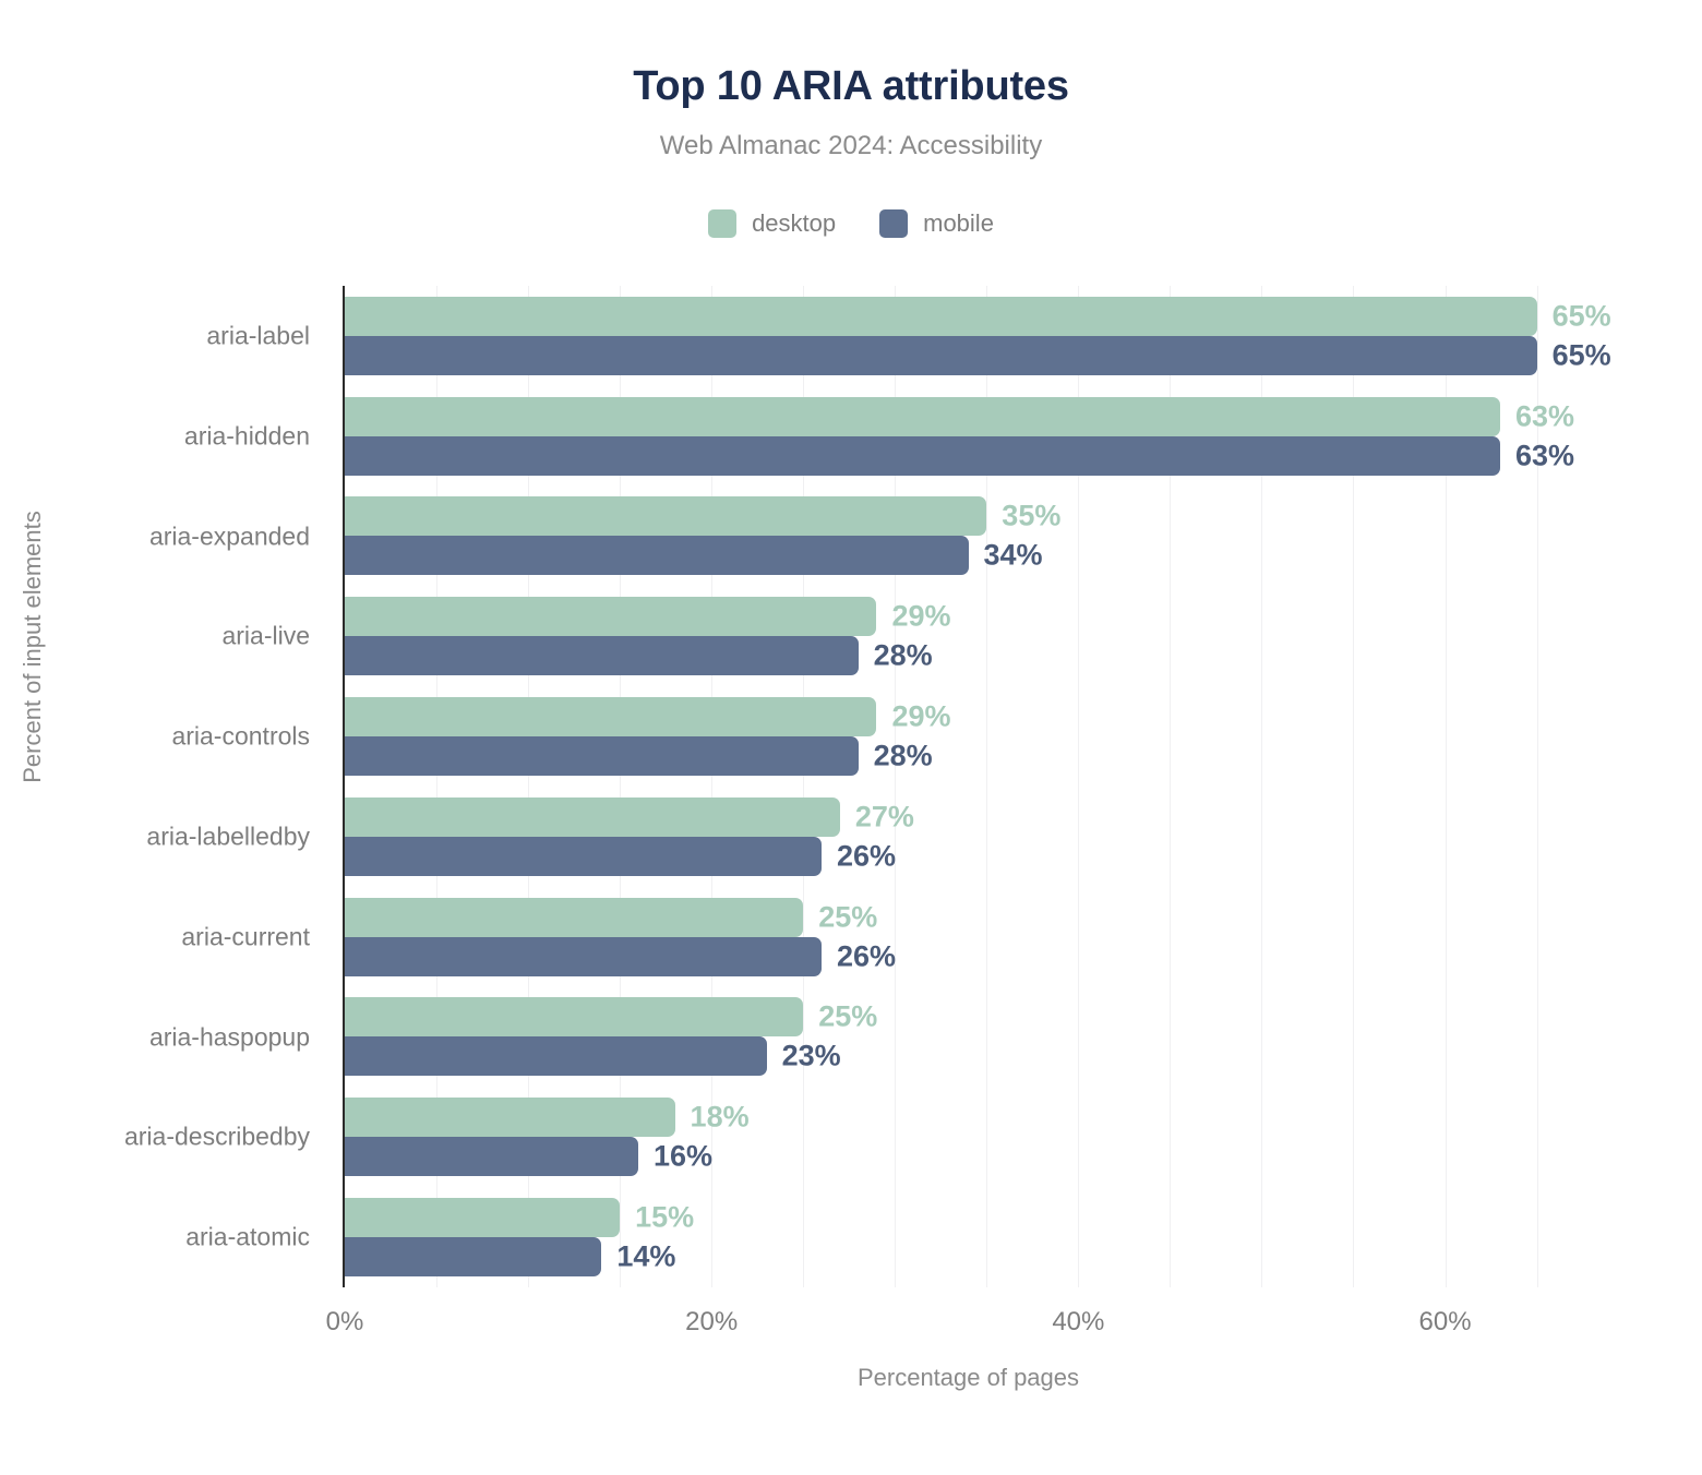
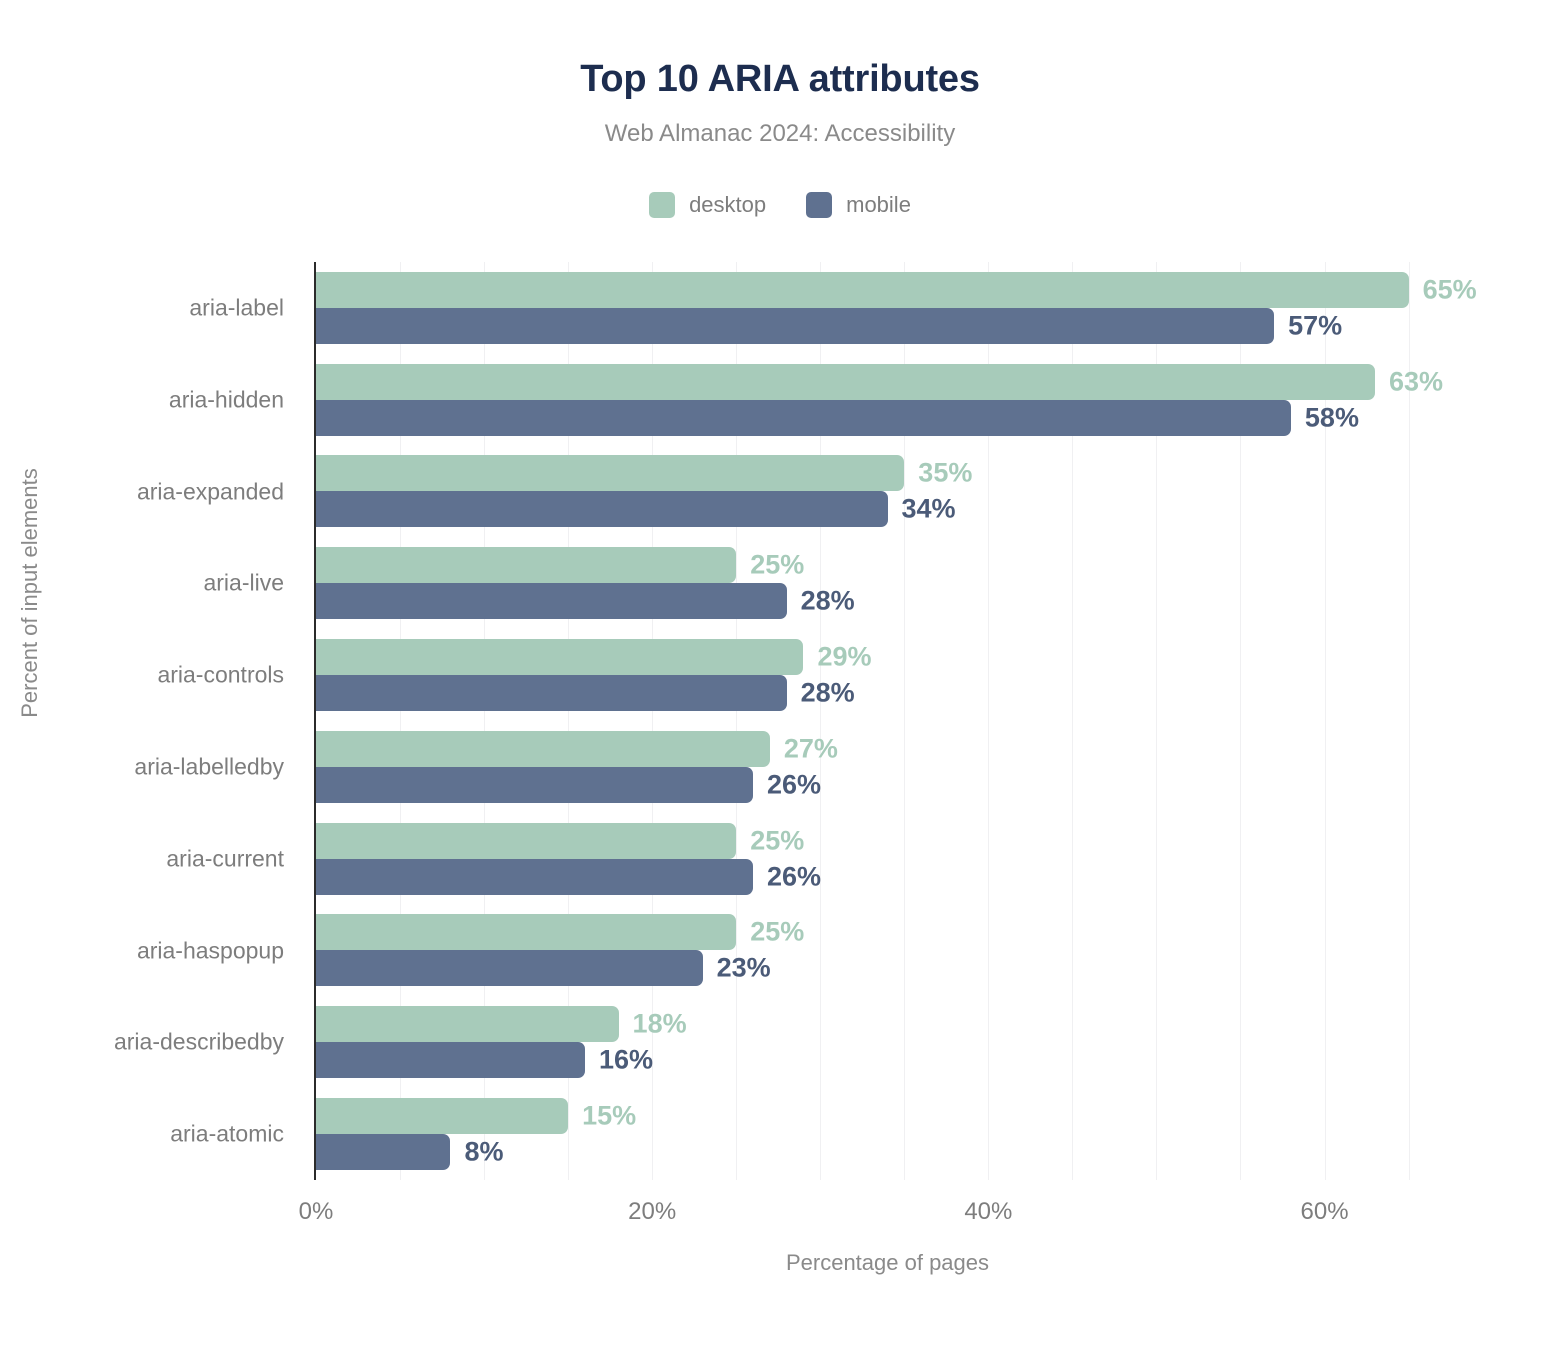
mobile/aria-label: 65% -> 57%
mobile/aria-hidden: 63% -> 58%
desktop/aria-live: 29% -> 25%
mobile/aria-atomic: 14% -> 8%
